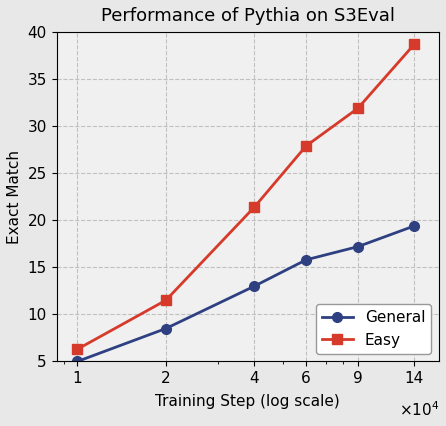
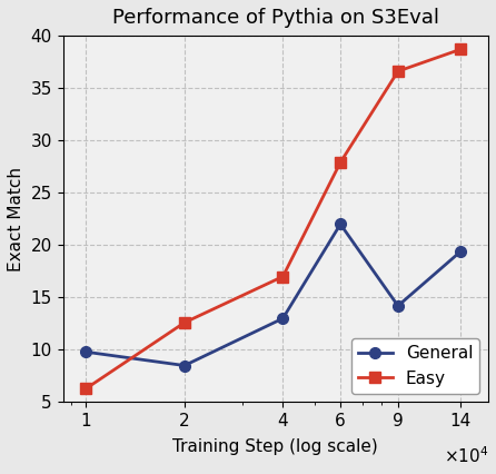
General/1: 5.0 -> 9.8
Easy/2: 11.5 -> 12.6
Easy/4: 21.4 -> 17.0
General/6: 15.8 -> 22.0
General/9: 17.2 -> 14.2
Easy/9: 31.9 -> 36.6
